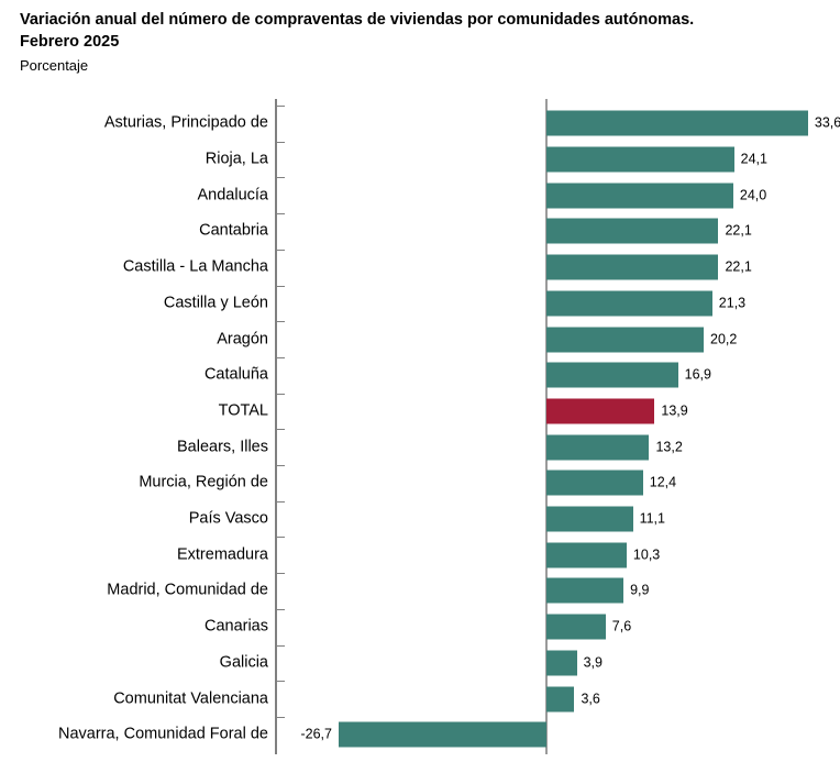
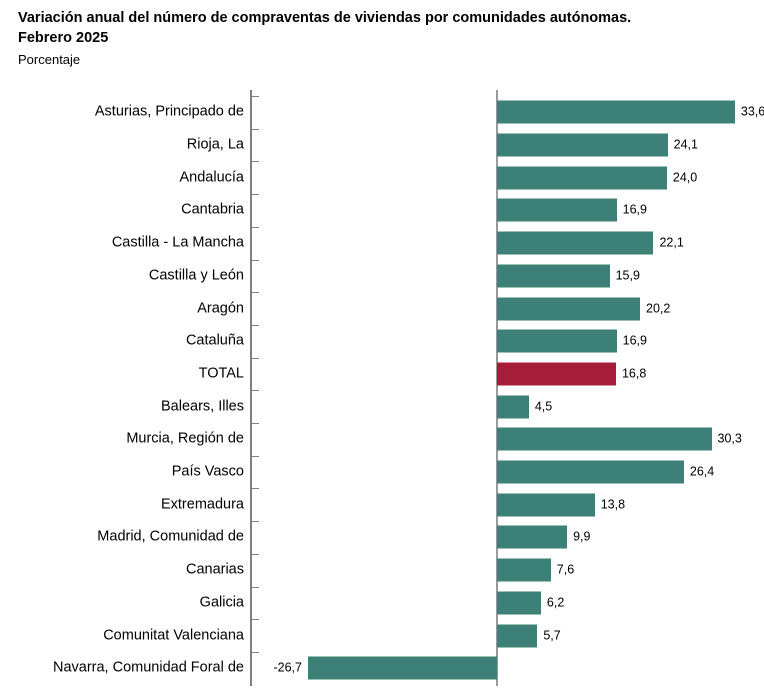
Cantabria: 22,1 -> 16,9
Castilla y León: 21,3 -> 15,9
TOTAL: 13,9 -> 16,8
Balears, Illes: 13,2 -> 4,5
Murcia, Región de: 12,4 -> 30,3
País Vasco: 11,1 -> 26,4
Extremadura: 10,3 -> 13,8
Galicia: 3,9 -> 6,2
Comunitat Valenciana: 3,6 -> 5,7
